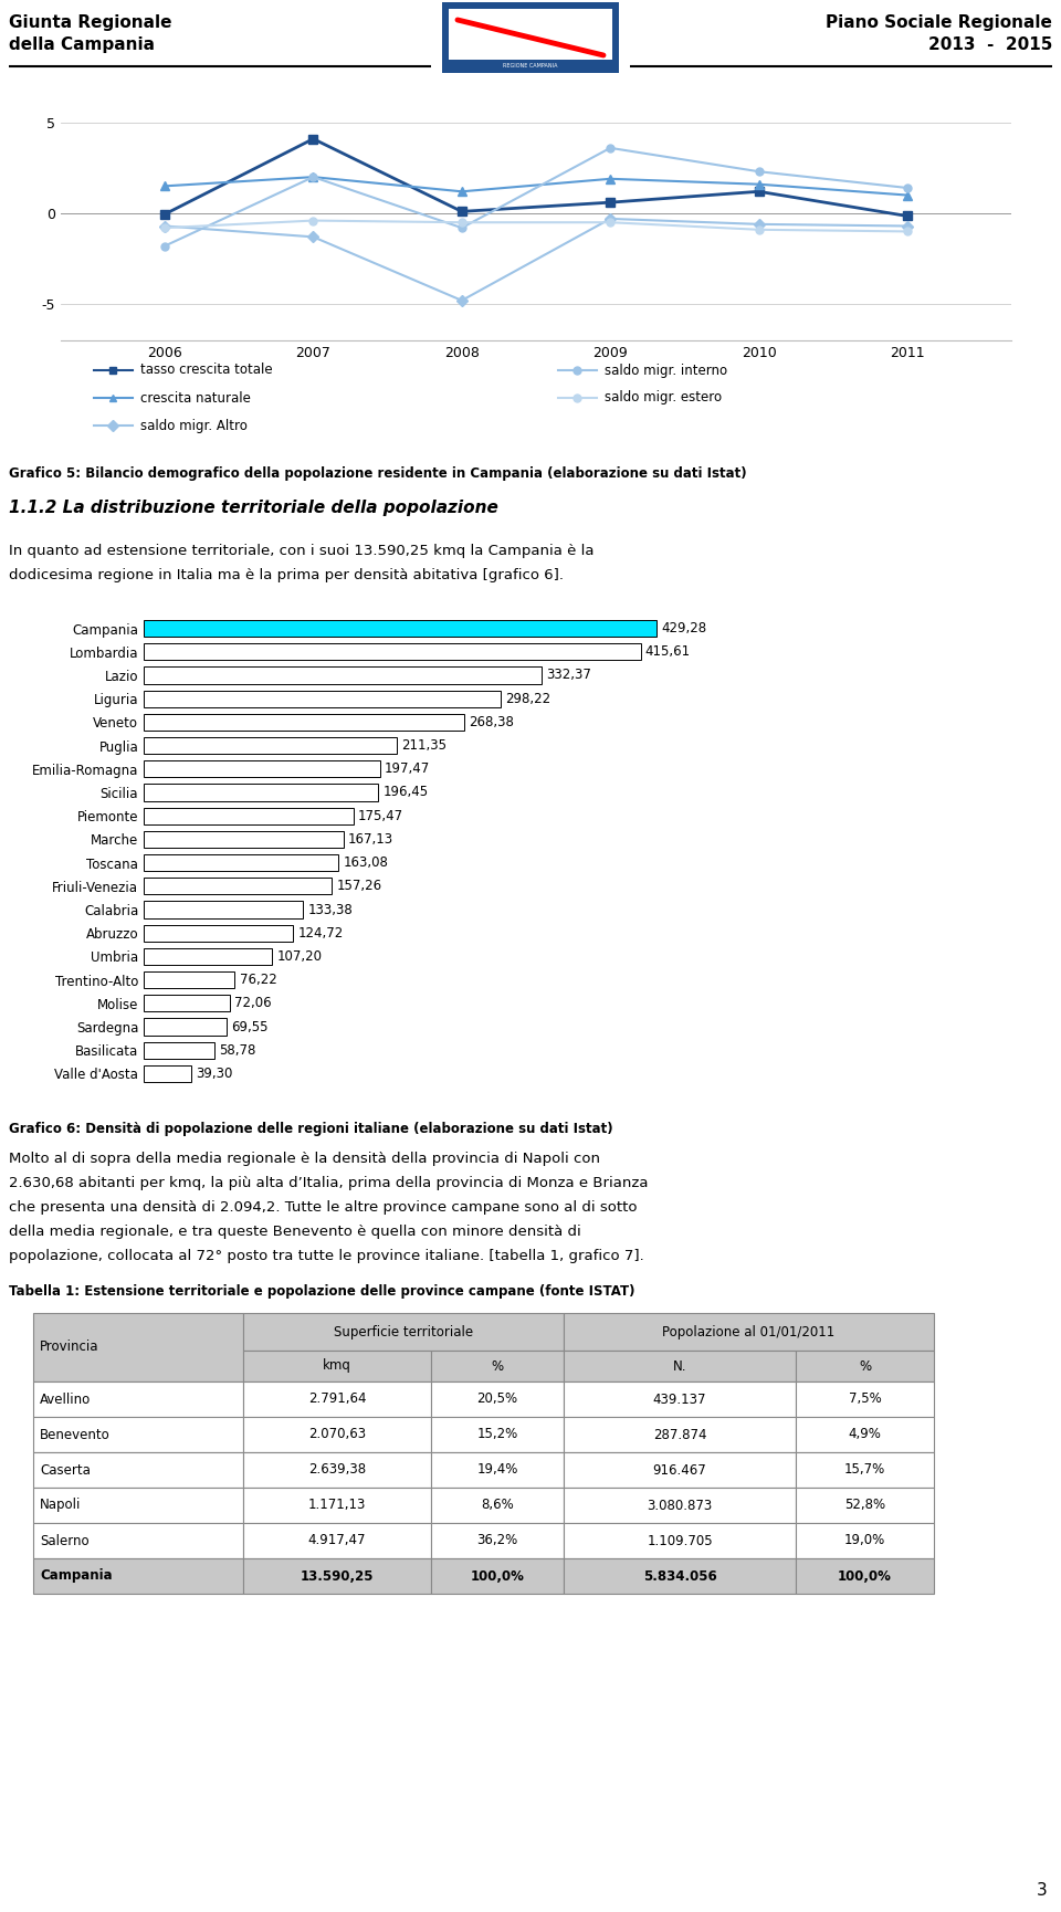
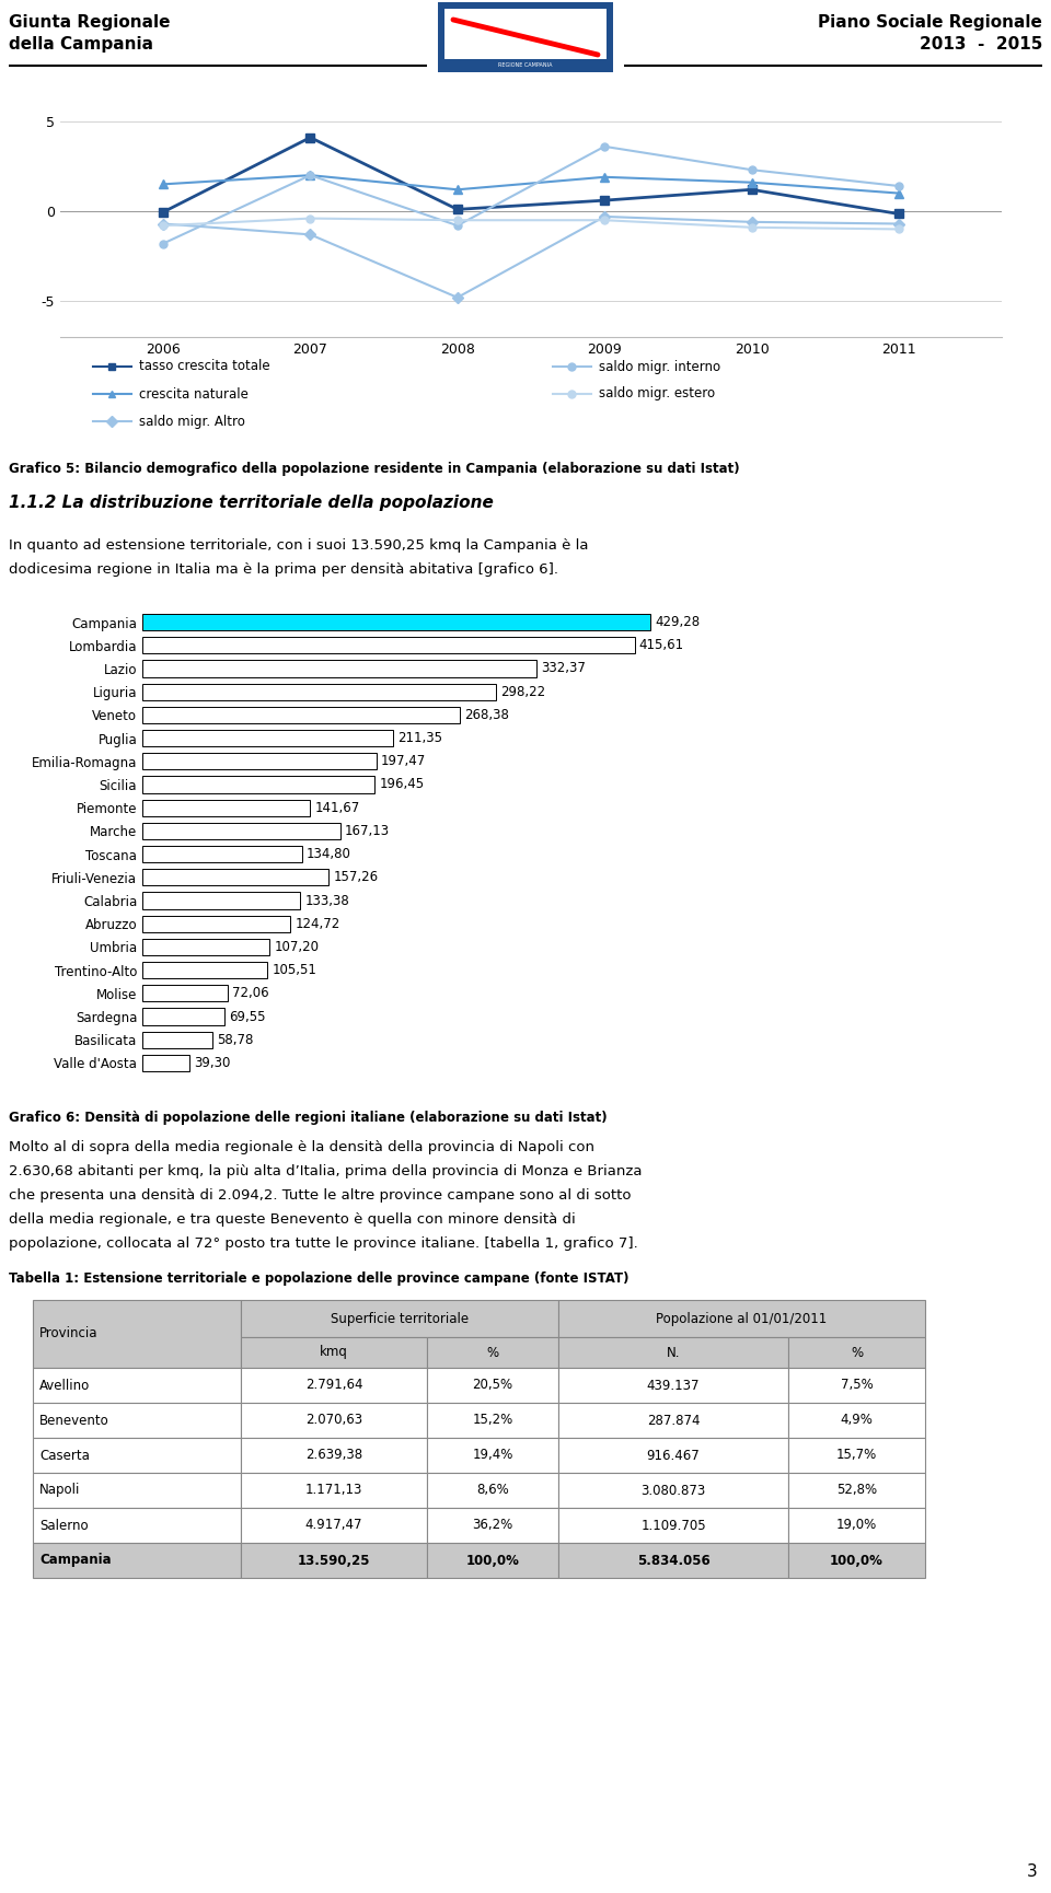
Piemonte: 175,47 -> 141,67
Toscana: 163,08 -> 134,80
Trentino-Alto: 76,22 -> 105,51
